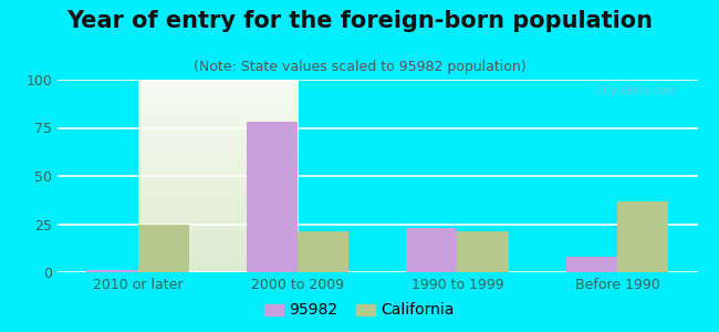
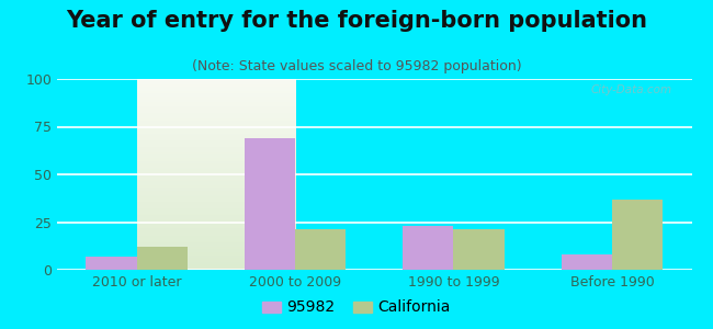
95982/2010 or later: 1 -> 7
California/2010 or later: 25 -> 12
95982/2000 to 2009: 78 -> 69
